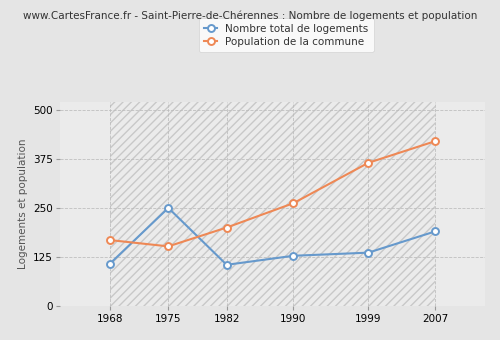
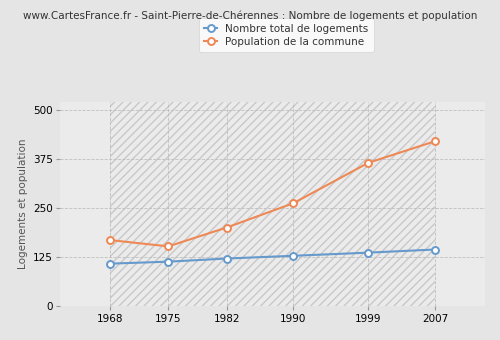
Nombre total de logements/1975: 250 -> 113
Nombre total de logements/1982: 105 -> 121
Nombre total de logements/2007: 190 -> 144
